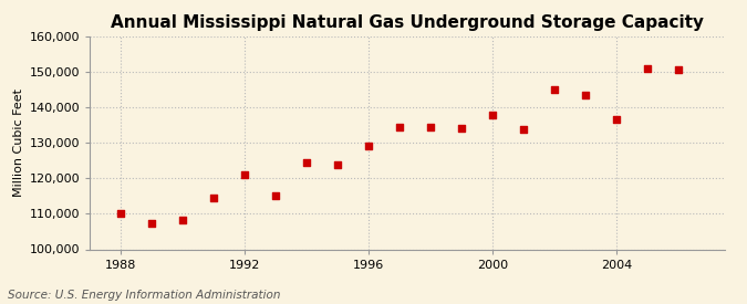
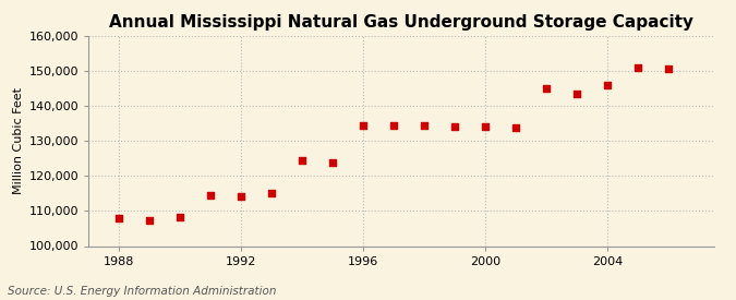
1988: 110,000 -> 107,800
1992: 121,000 -> 114,300
1996: 129,000 -> 134,500
2000: 138,000 -> 134,200
2004: 136,500 -> 146,000
